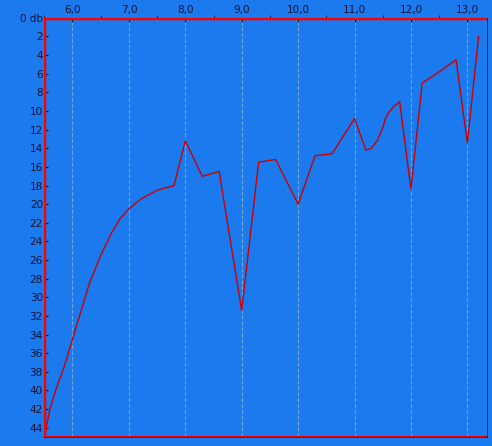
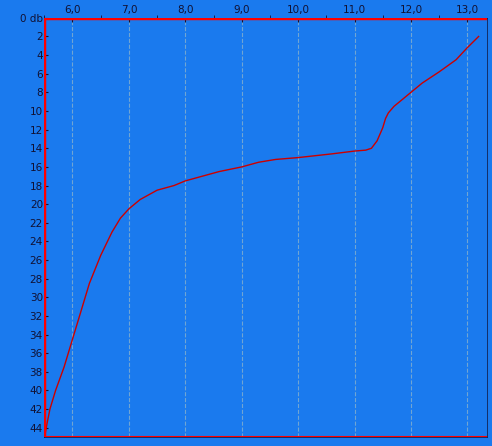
8,0: 13.2 -> 17.5
9,0: 31.4 -> 16.0
10,0: 20.0 -> 15.0
11,0: 10.8 -> 14.3
12,0: 18.4 -> 8.0
13,0: 13.4 -> 3.2
